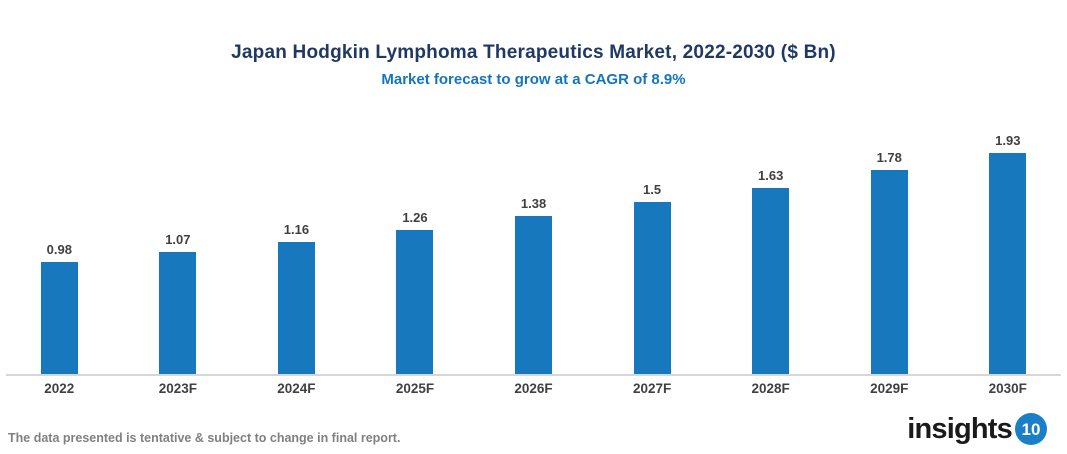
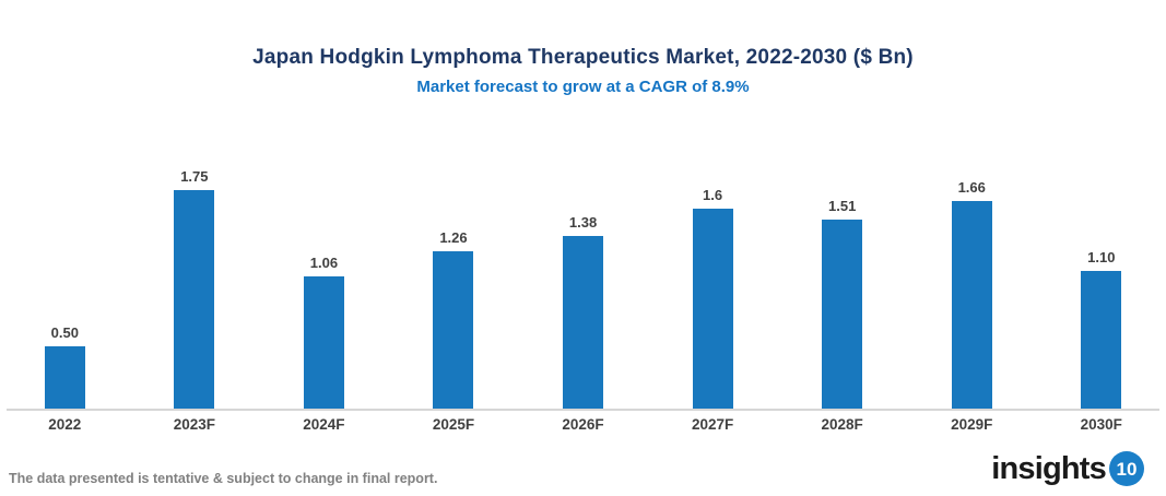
2022: 0.98 -> 0.50
2023F: 1.07 -> 1.75
2024F: 1.16 -> 1.06
2027F: 1.5 -> 1.6
2028F: 1.63 -> 1.51
2029F: 1.78 -> 1.66
2030F: 1.93 -> 1.10
